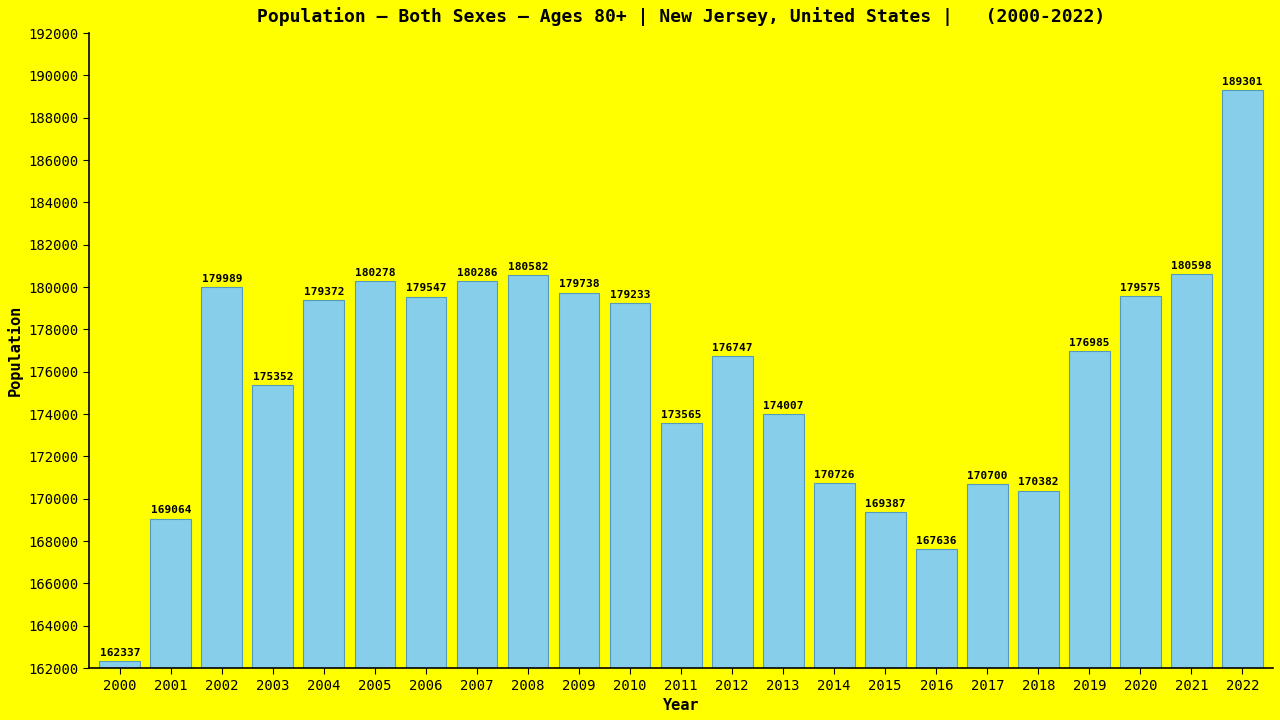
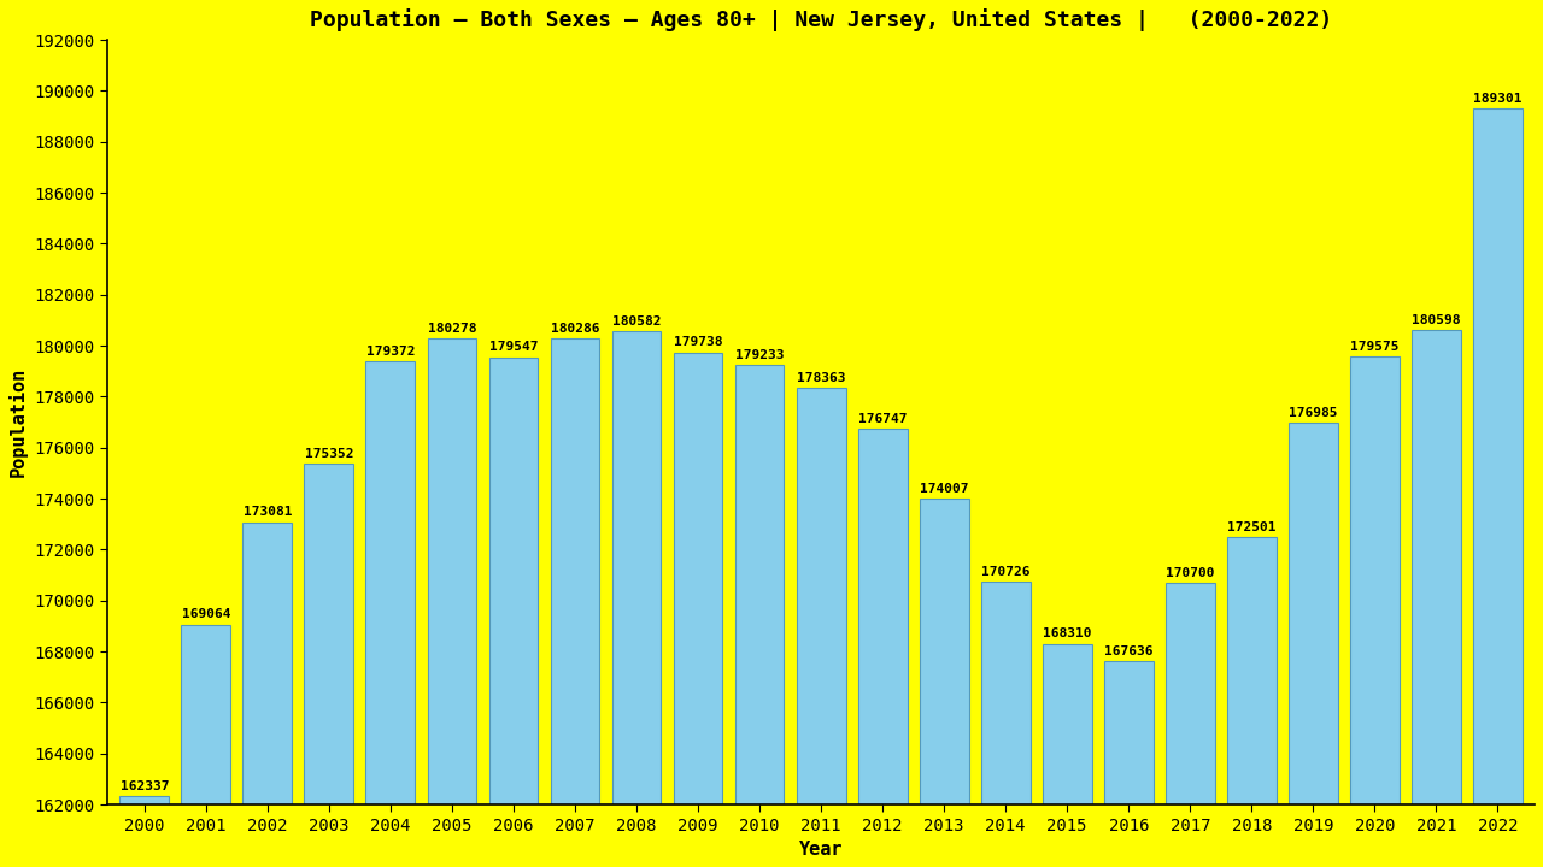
2002: 179989 -> 173081
2011: 173565 -> 178363
2015: 169387 -> 168310
2018: 170382 -> 172501
